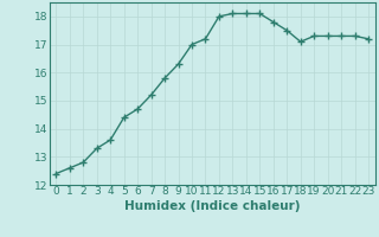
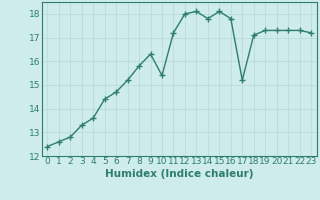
10: 17.0 -> 15.4
14: 18.1 -> 17.8
17: 17.5 -> 15.2
